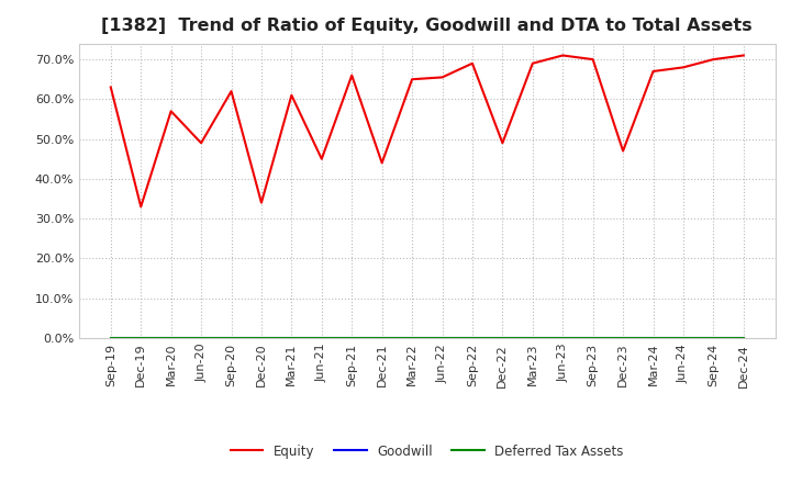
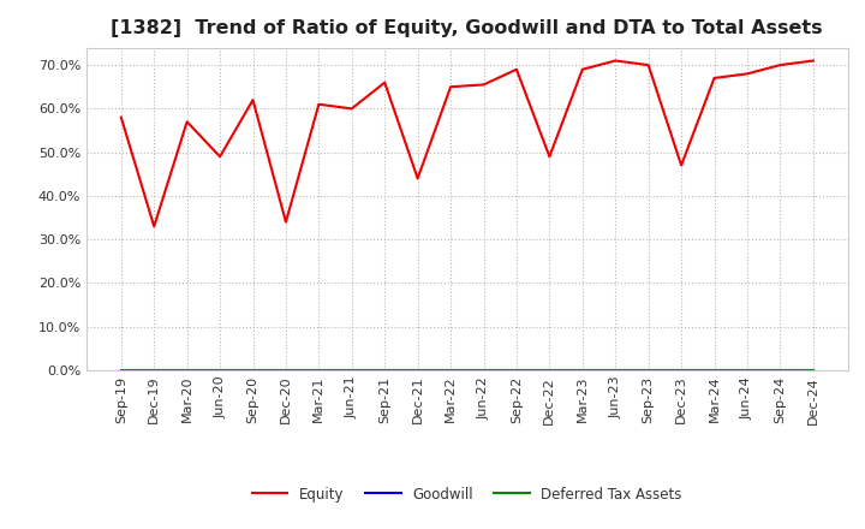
Equity/Sep-19: 63.0% -> 58.0%
Equity/Jun-21: 45.0% -> 60.0%
